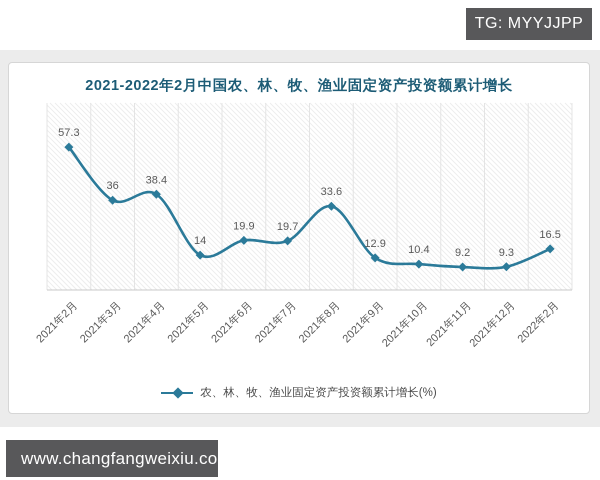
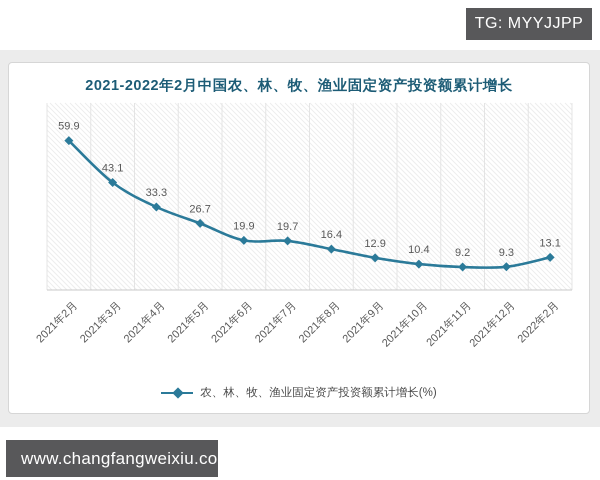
2021年2月: 57.3 -> 59.9
2021年3月: 36 -> 43.1
2021年4月: 38.4 -> 33.3
2021年5月: 14 -> 26.7
2021年8月: 33.6 -> 16.4
2022年2月: 16.5 -> 13.1
